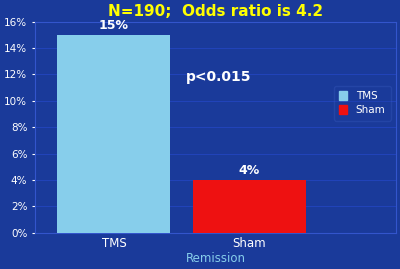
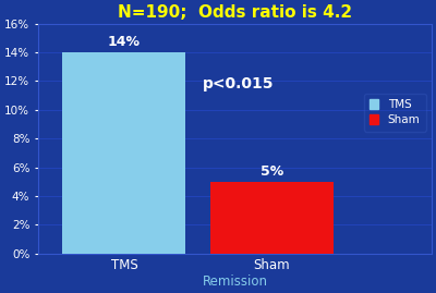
TMS: 15% -> 14%
Sham: 4% -> 5%
